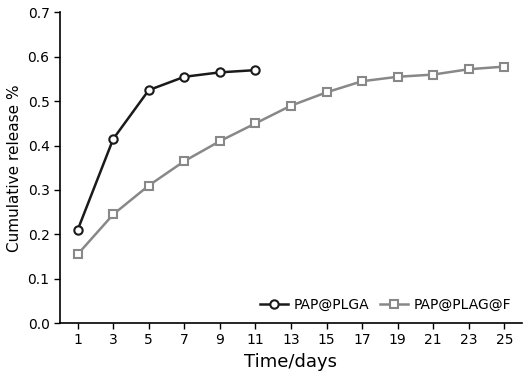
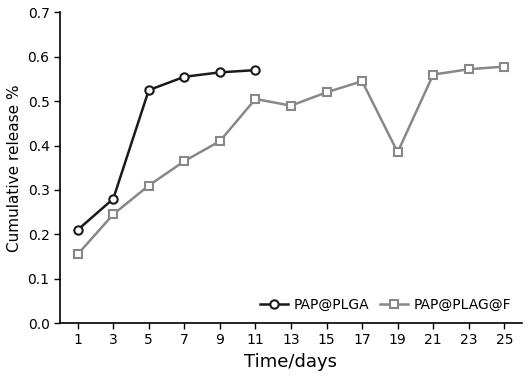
PAP@PLGA/3: 0.415 -> 0.280
PAP@PLAG@F/11: 0.450 -> 0.505
PAP@PLAG@F/19: 0.555 -> 0.385
